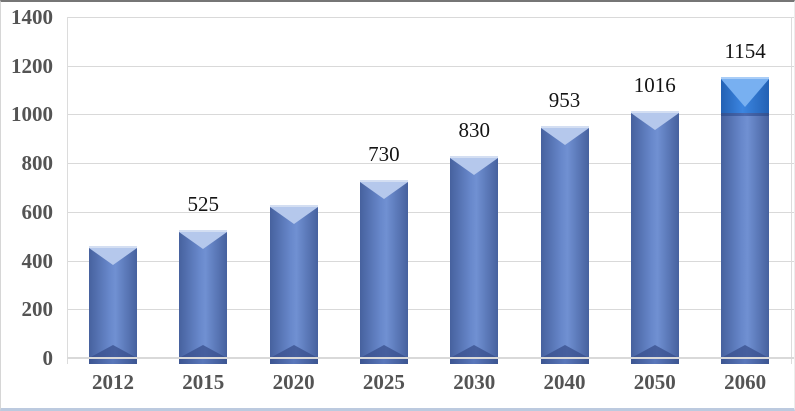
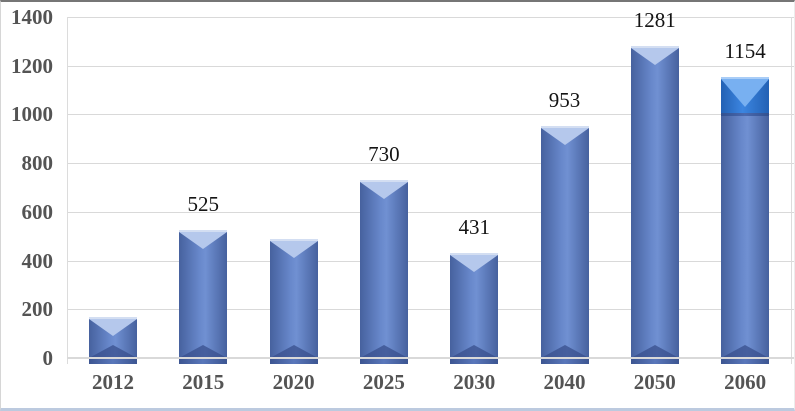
2012: 460 -> 170
2020: 630 -> 490
2030: 830 -> 431
2050: 1016 -> 1281
